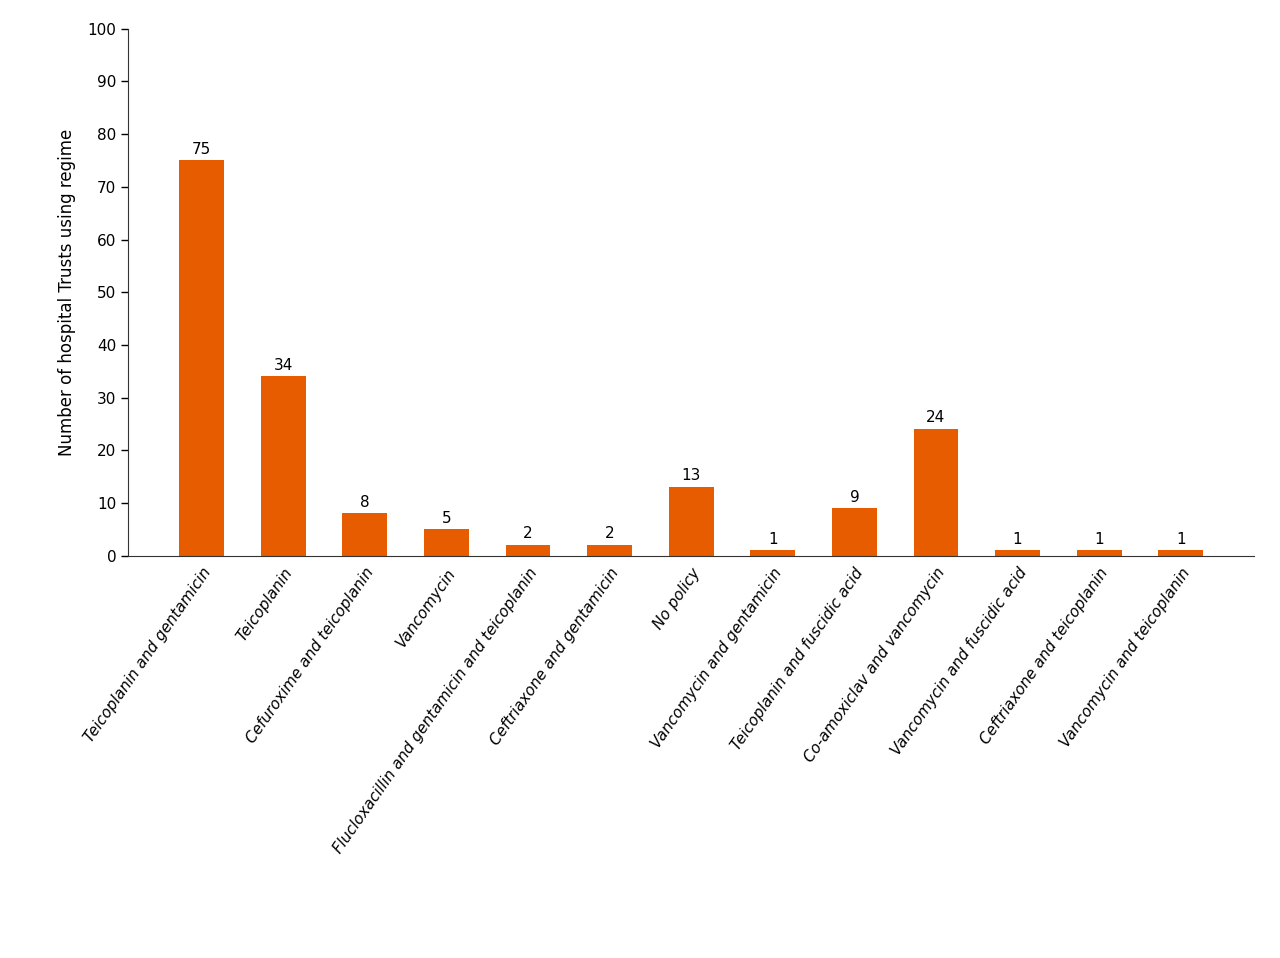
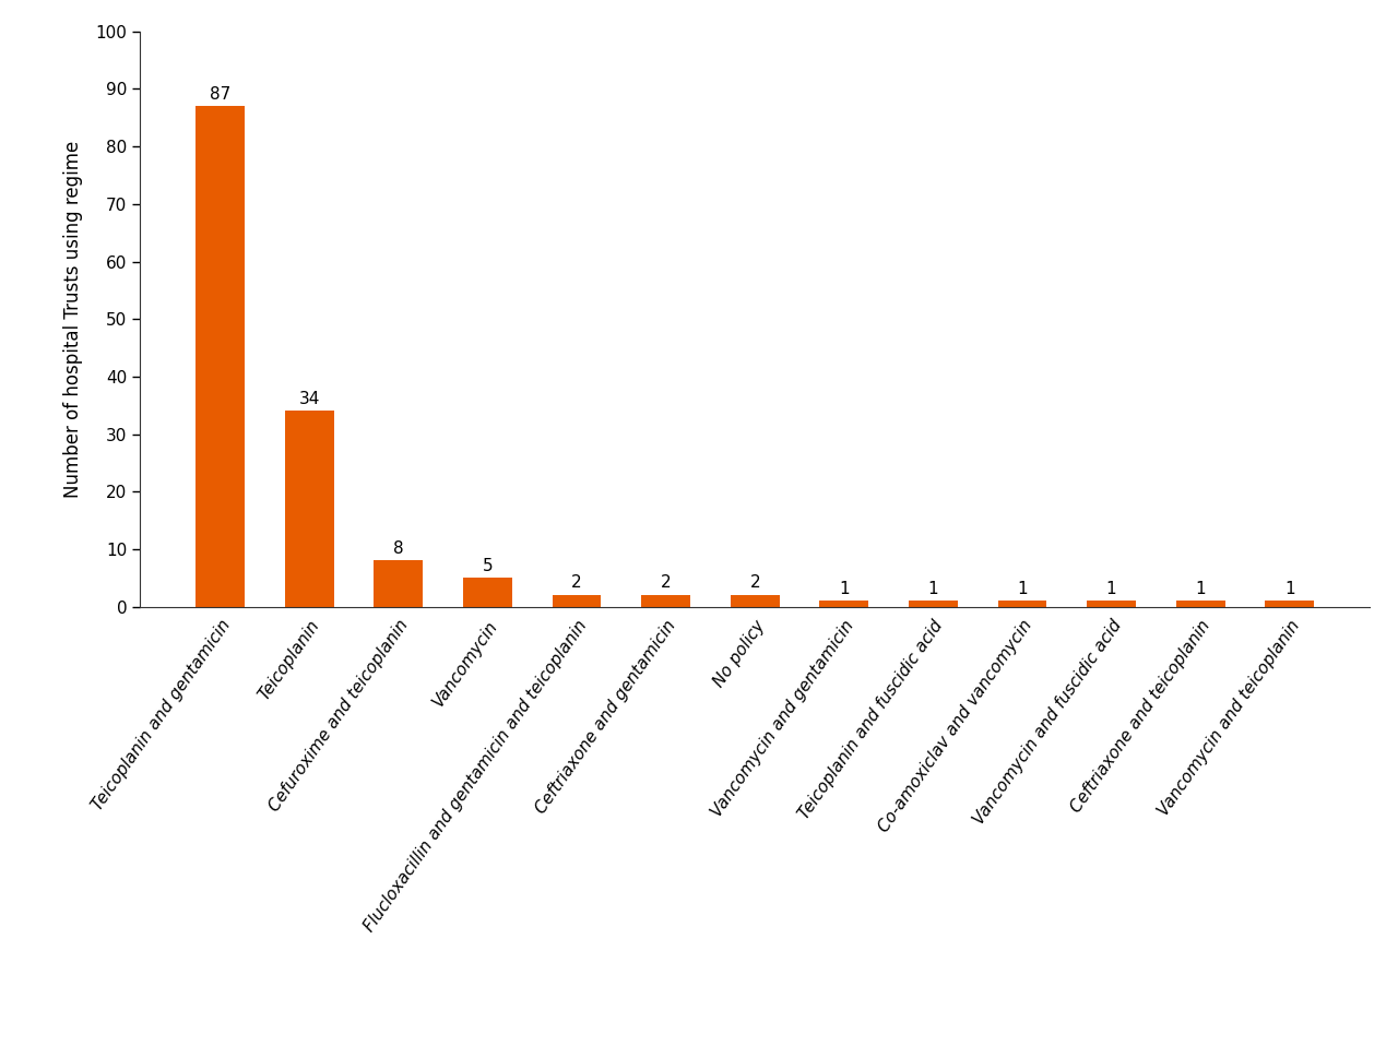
Teicoplanin and gentamicin: 75 -> 87
No policy: 13 -> 2
Teicoplanin and fuscidic acid: 9 -> 1
Co-amoxiclav and vancomycin: 24 -> 1
